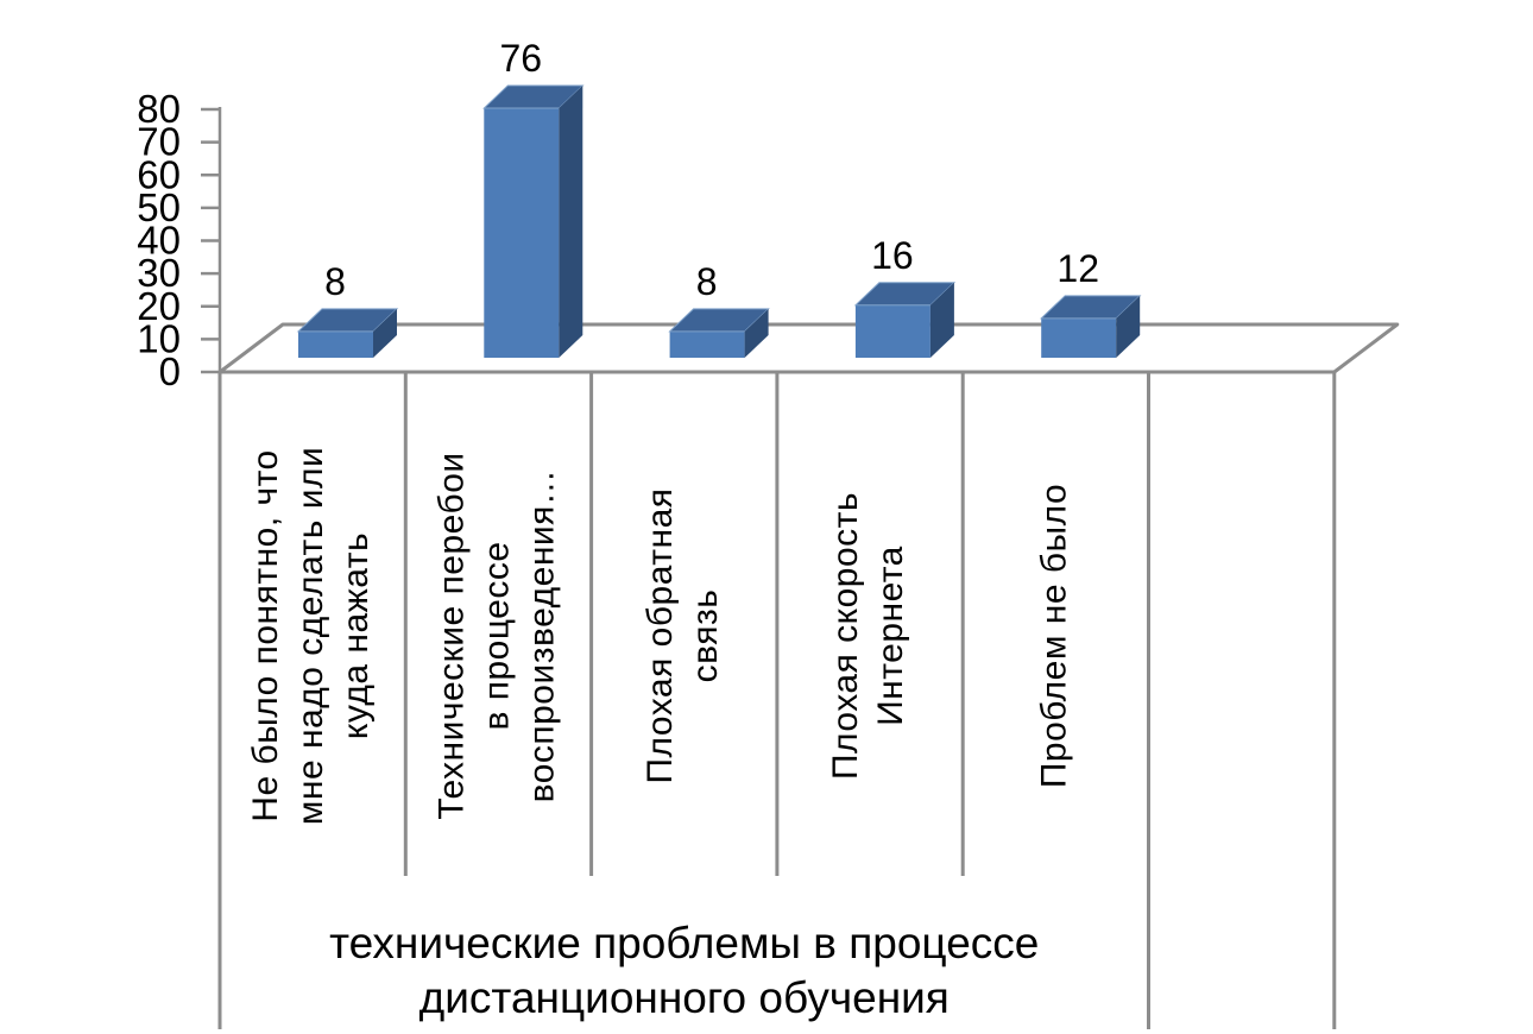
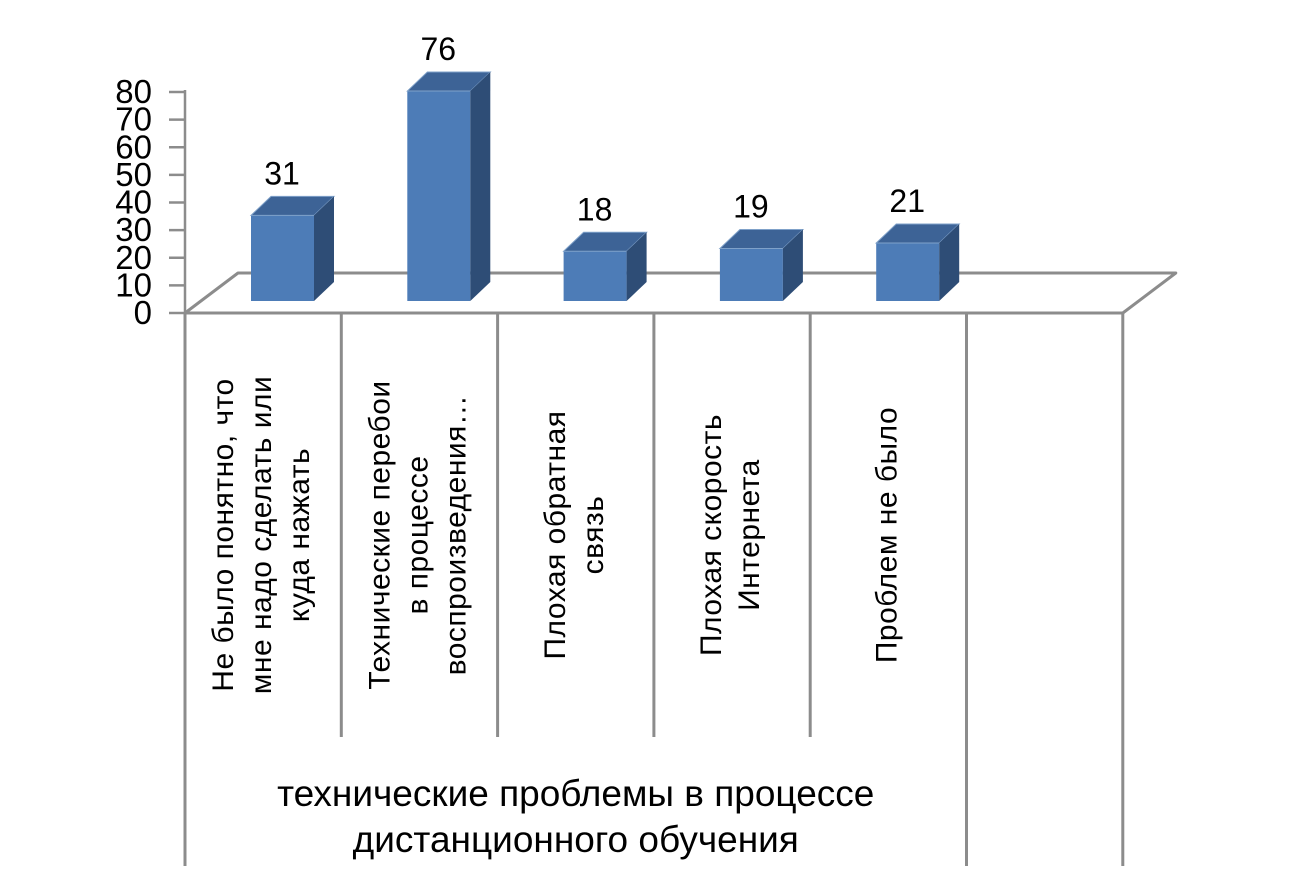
Не было понятно, что мне надо сделать или куда нажать: 8 -> 31
Плохая обратная связь: 8 -> 18
Плохая скорость Интернета: 16 -> 19
Проблем не было: 12 -> 21
